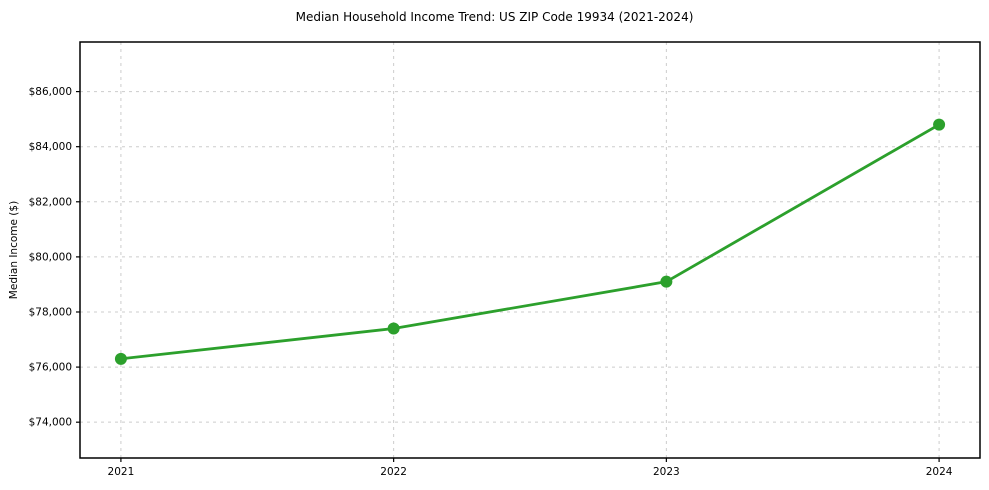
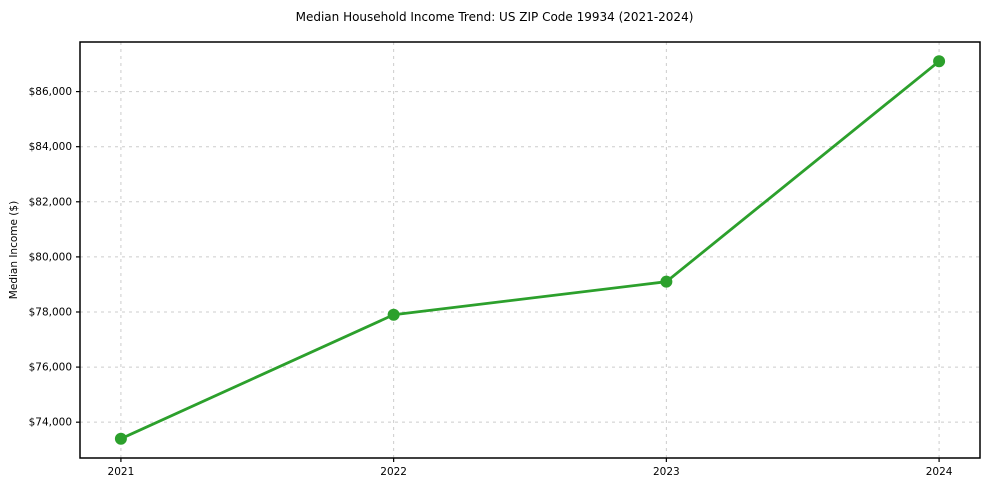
2021: $76300 -> $73400
2022: $77400 -> $77900
2024: $84800 -> $87100
